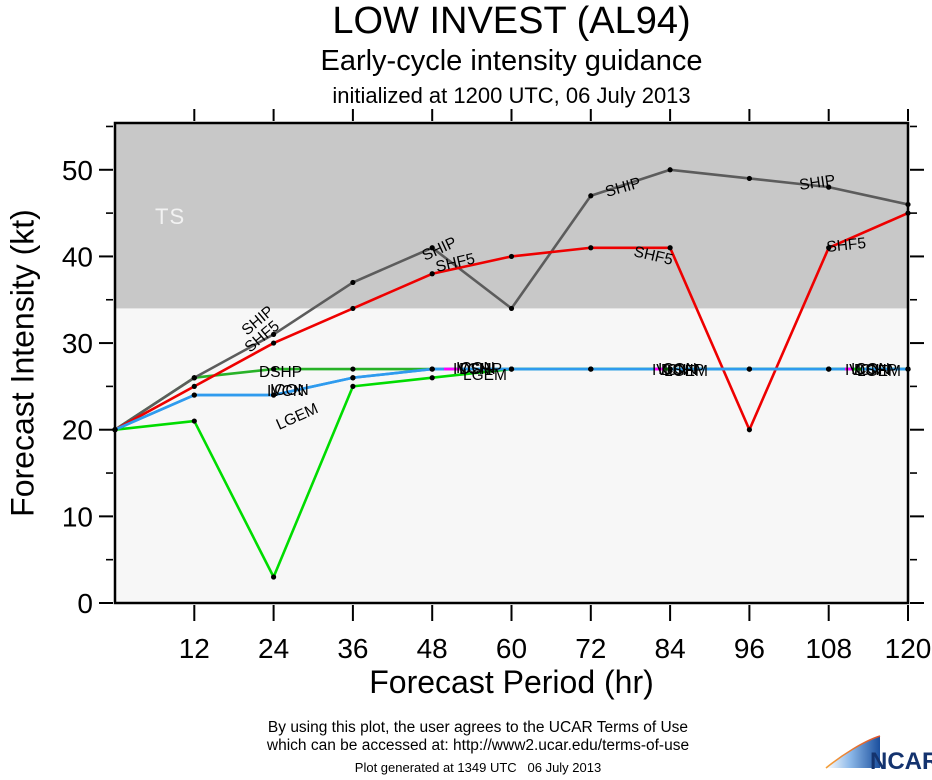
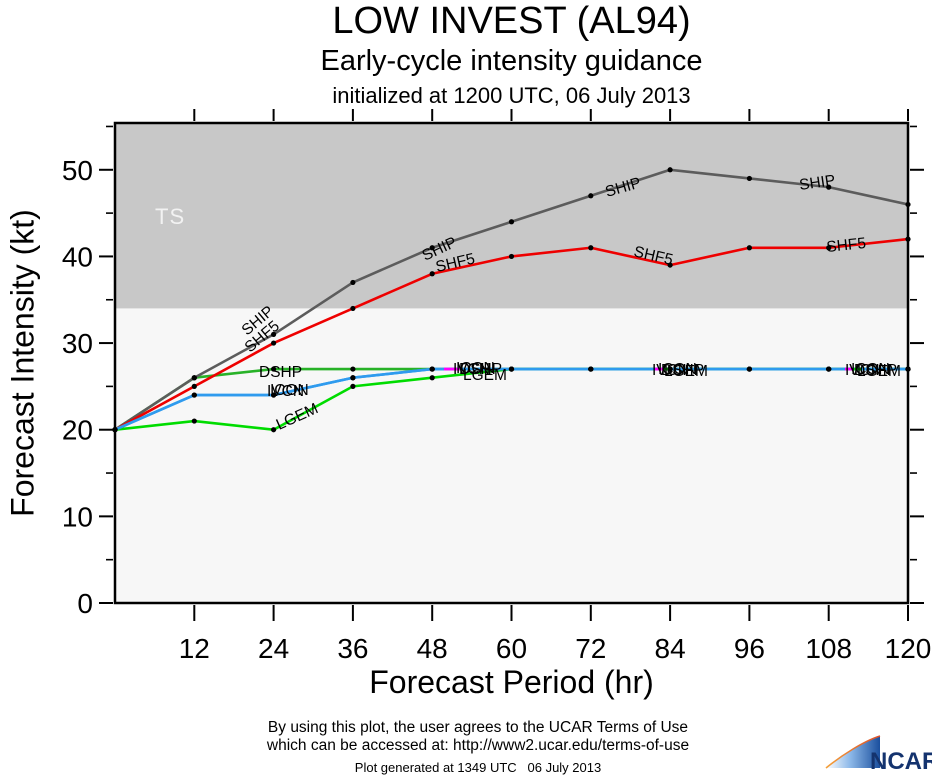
LGEM/24: 3 -> 20
SHIP/60: 34 -> 44
SHF5/84: 41 -> 39
SHF5/96: 20 -> 41
SHF5/120: 45 -> 42
